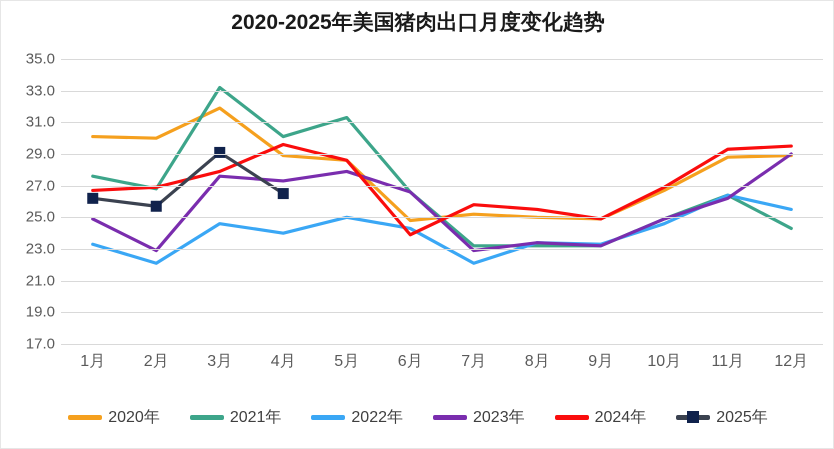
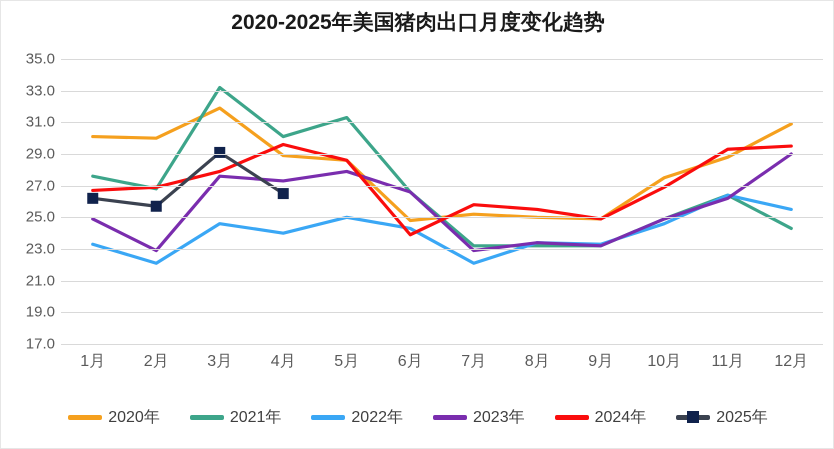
2020年/10月: 26.7 -> 27.5
2020年/12月: 28.9 -> 30.9
